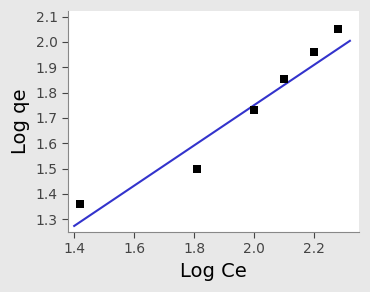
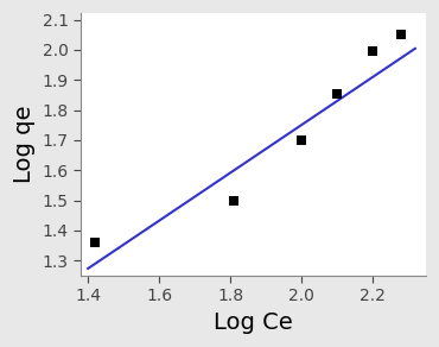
2.0: 1.730 -> 1.700
2.2: 1.960 -> 1.995
